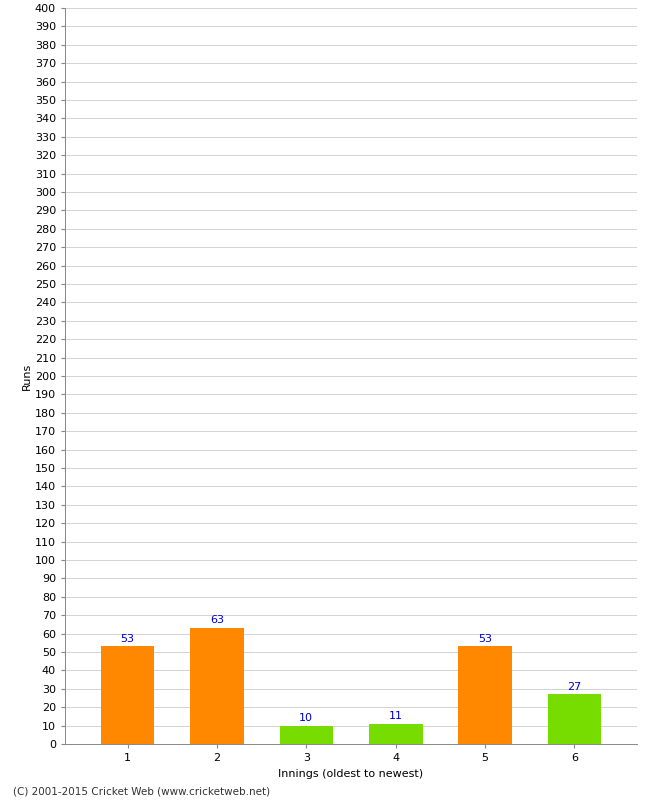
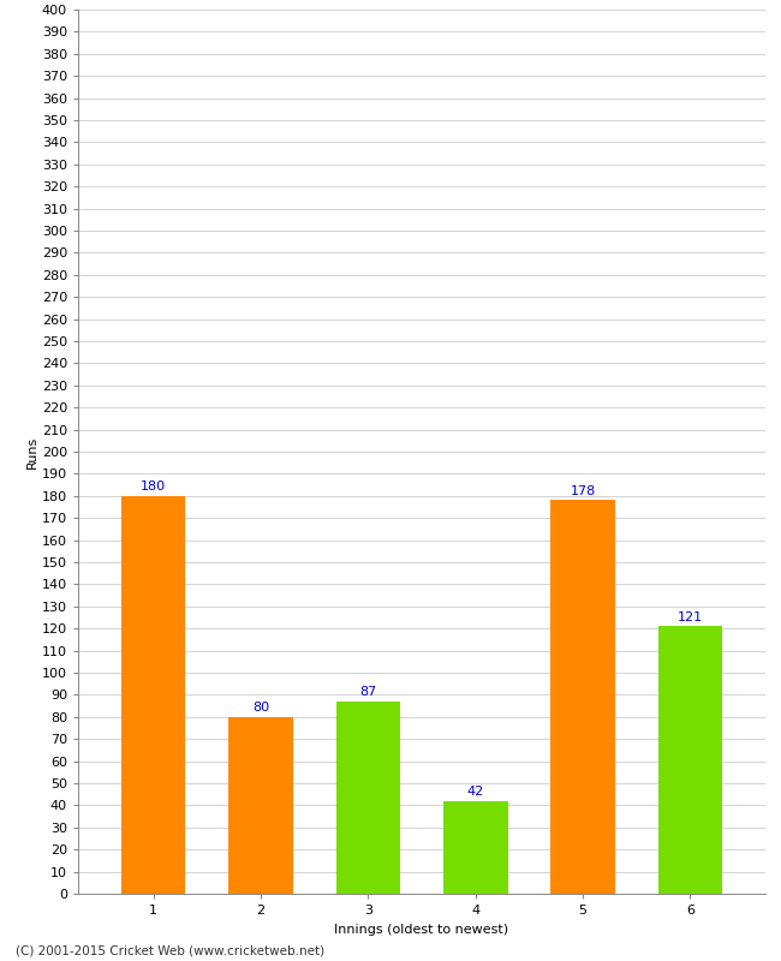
1: 53 -> 180
2: 63 -> 80
3: 10 -> 87
4: 11 -> 42
5: 53 -> 178
6: 27 -> 121
